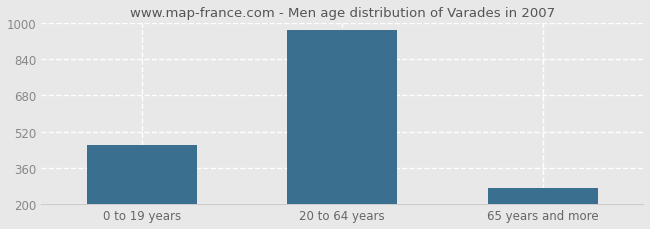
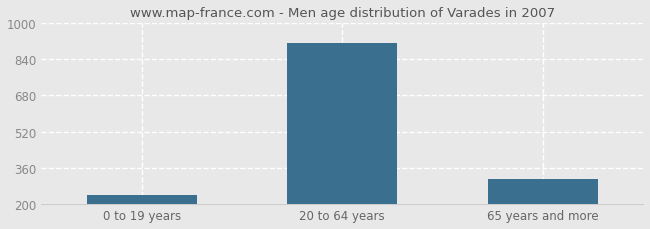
0 to 19 years: 460 -> 240
20 to 64 years: 970 -> 910
65 years and more: 270 -> 310
